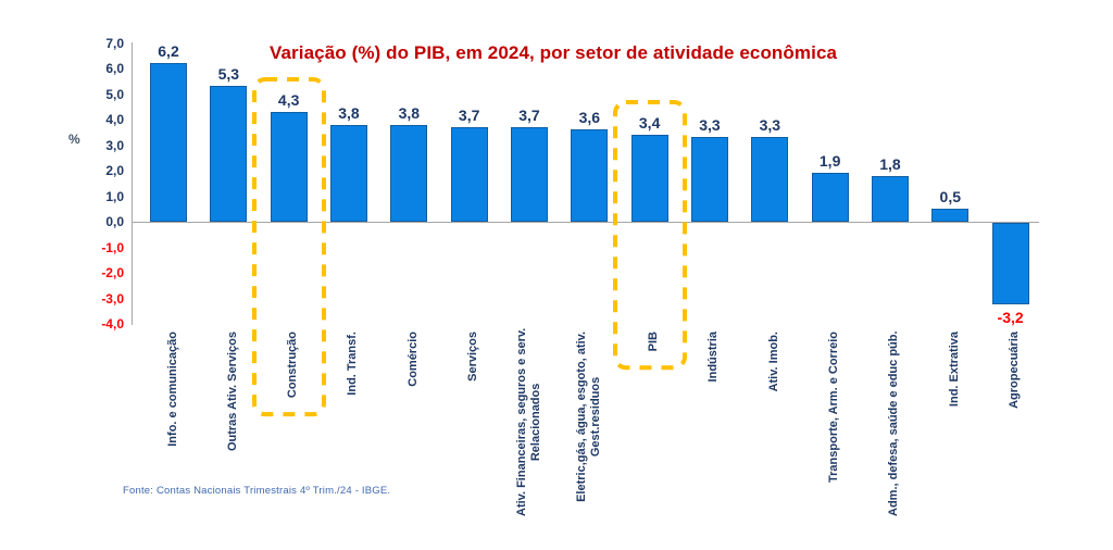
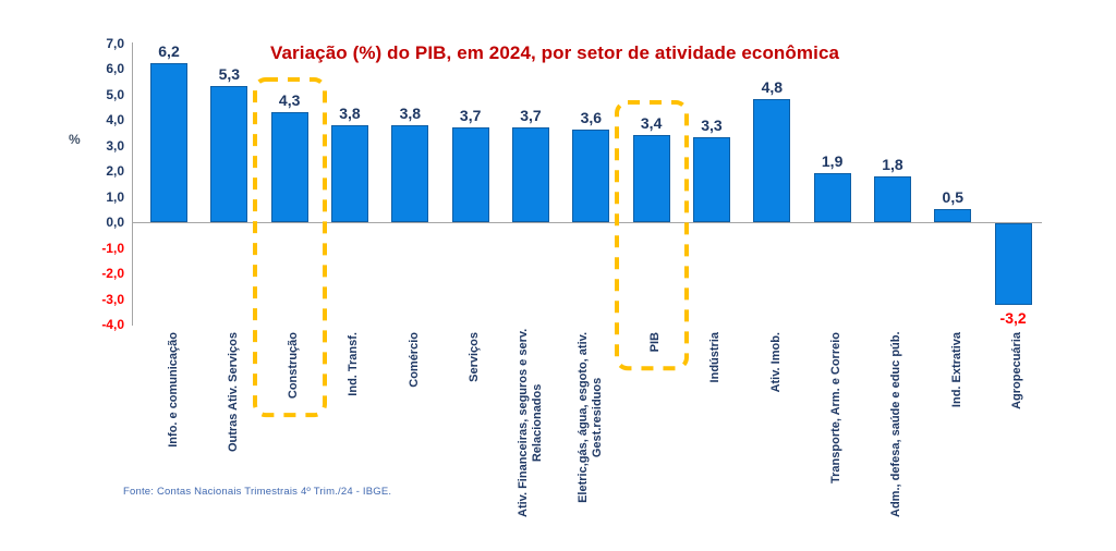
Ativ. Imob.: 3,3 -> 4,8
